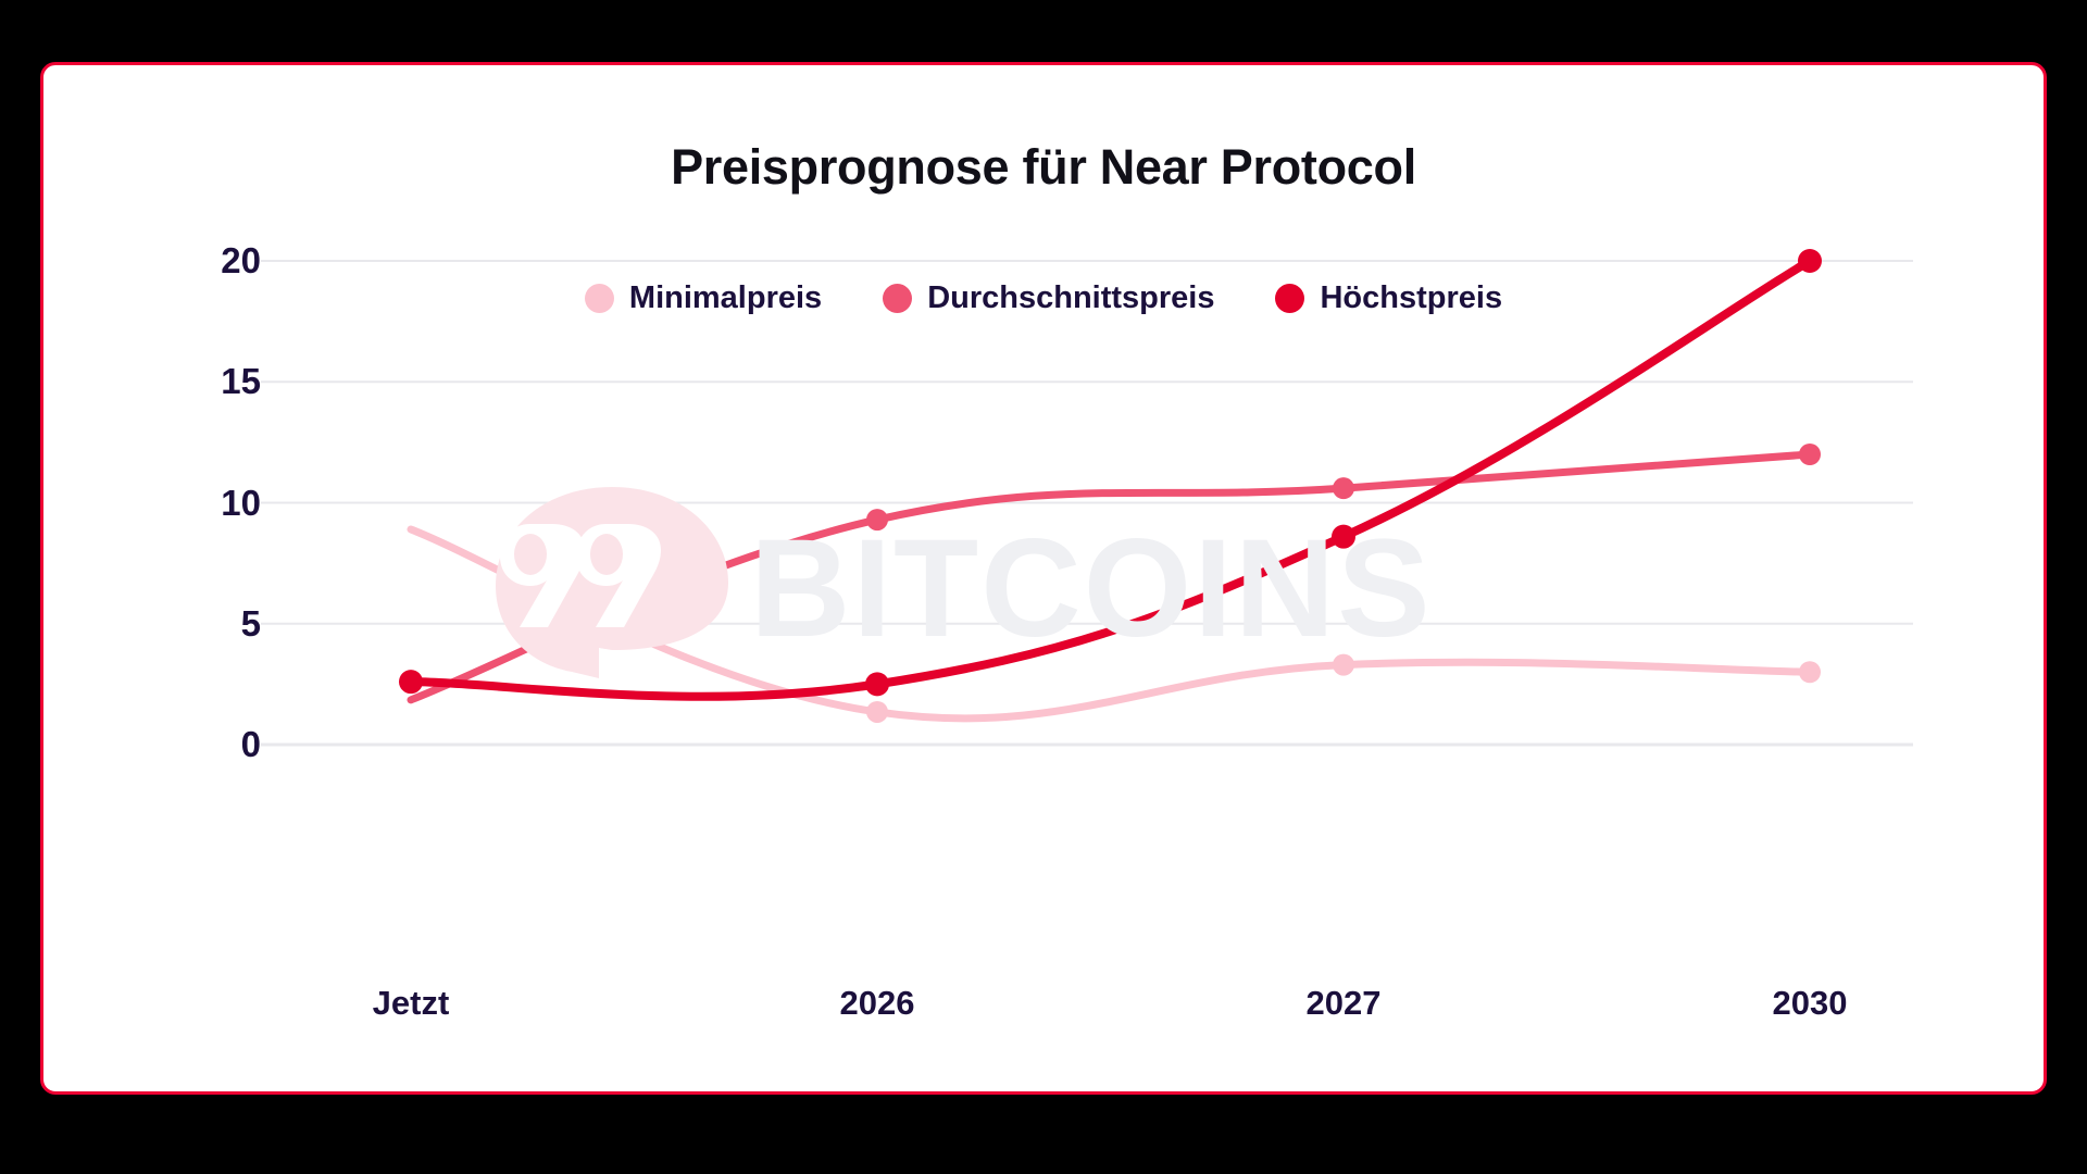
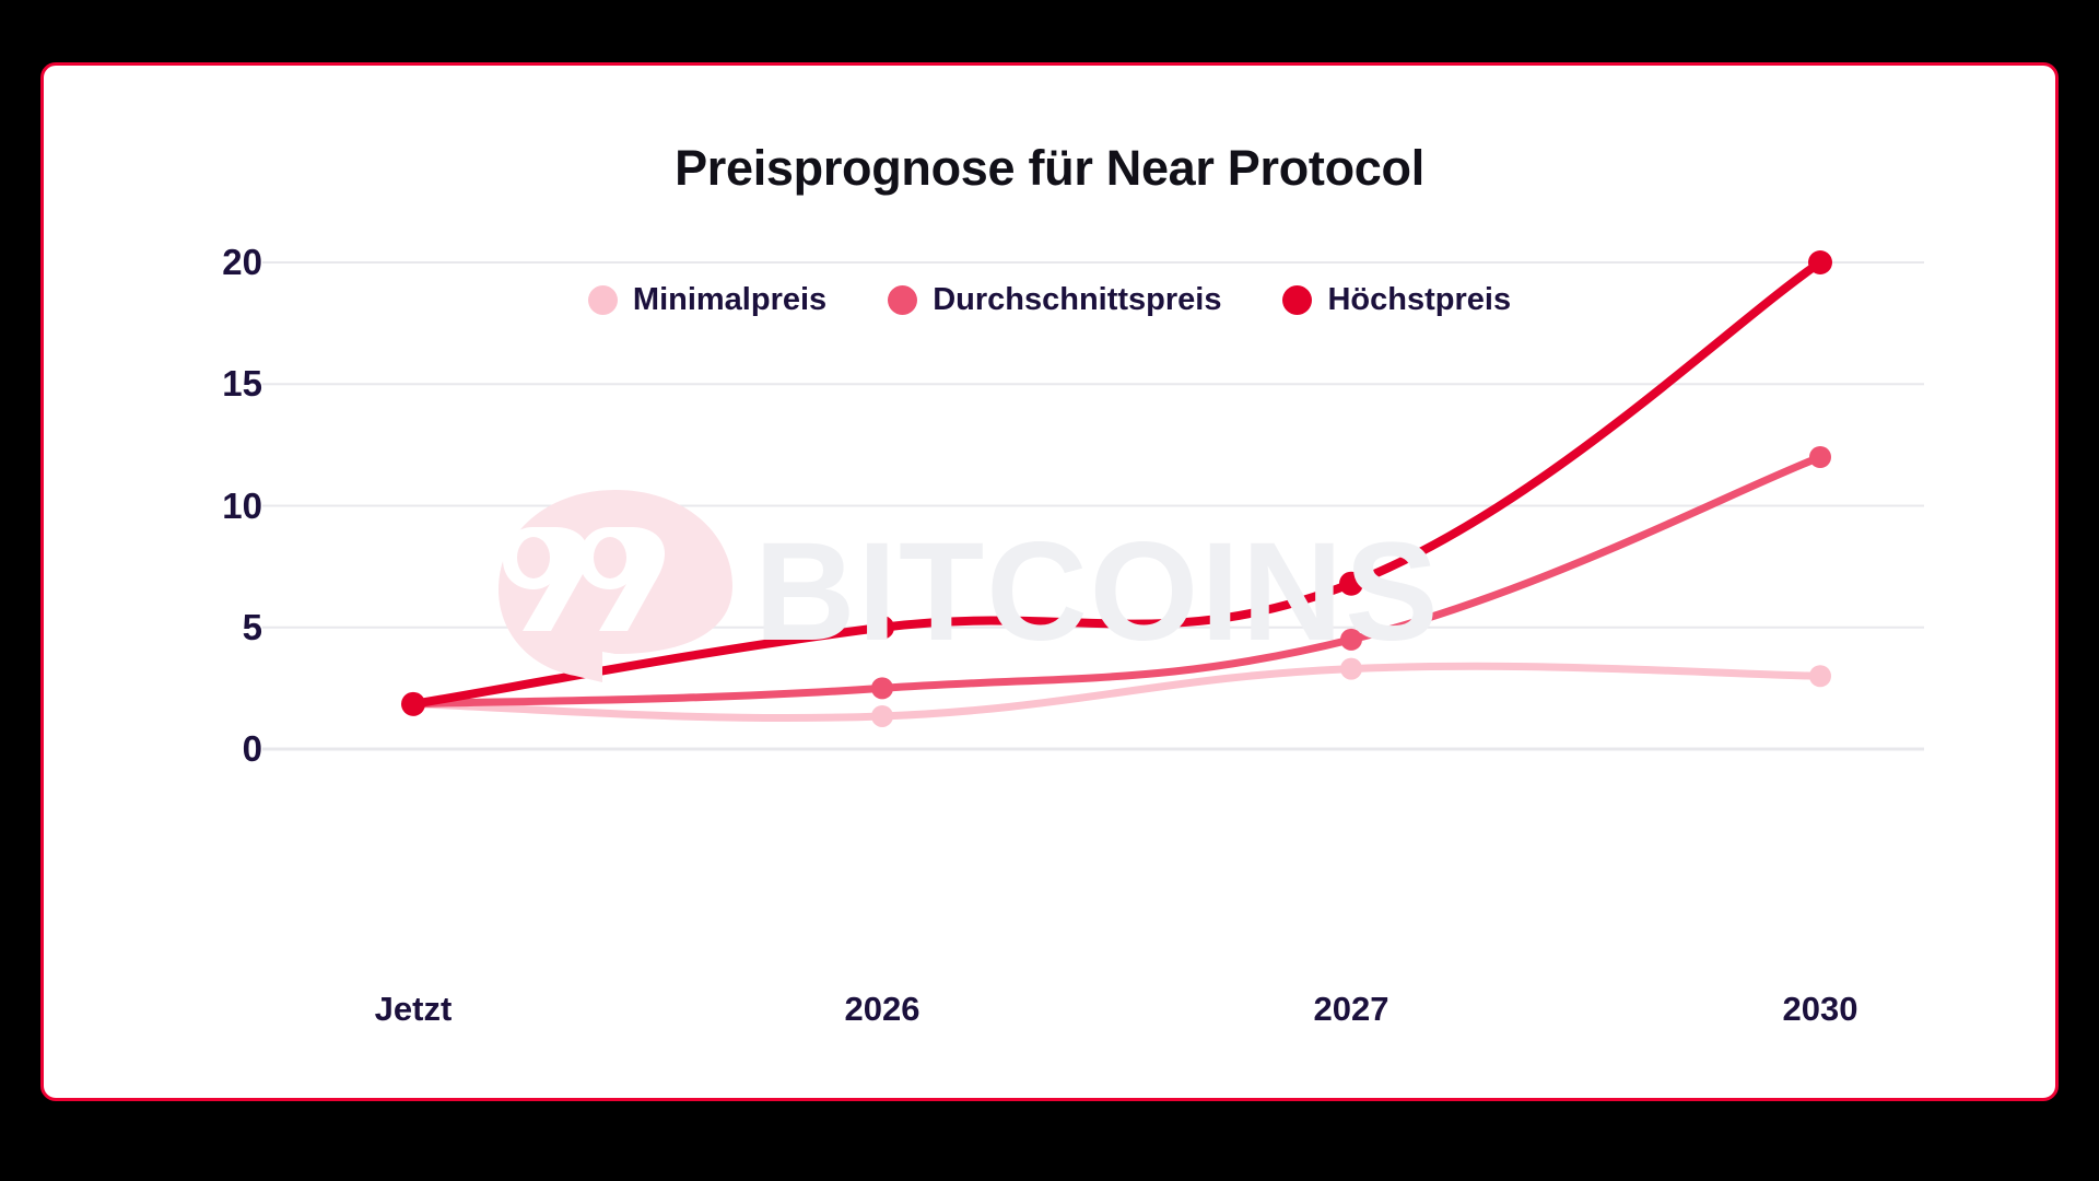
Minimalpreis/Jetzt: 8.9 -> 1.9
Höchstpreis/Jetzt: 2.6 -> 1.9
Durchschnittspreis/2026: 9.3 -> 2.5
Höchstpreis/2026: 2.5 -> 5.0
Durchschnittspreis/2027: 10.6 -> 4.5
Höchstpreis/2027: 8.6 -> 6.8
